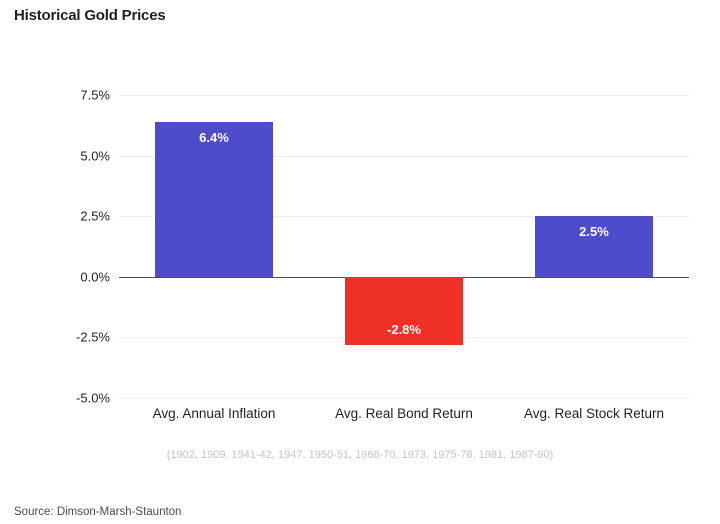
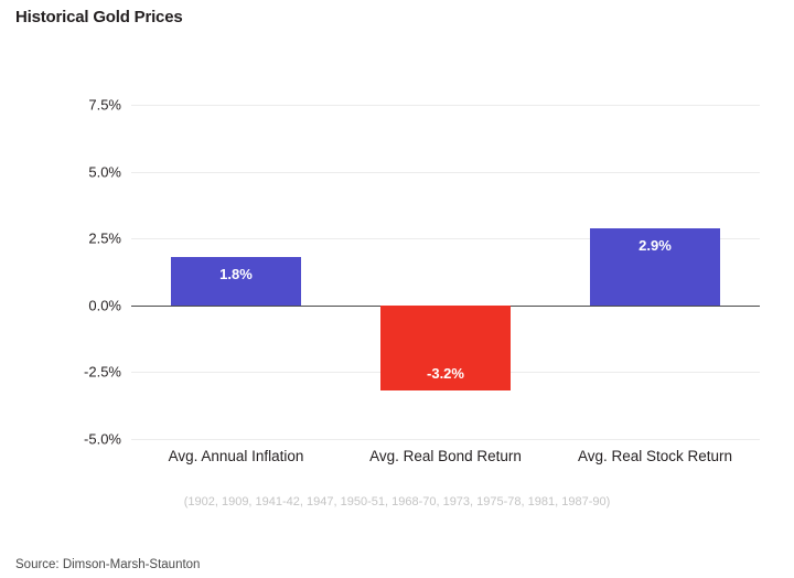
Avg. Annual Inflation: 6.4% -> 1.8%
Avg. Real Bond Return: -2.8% -> -3.2%
Avg. Real Stock Return: 2.5% -> 2.9%
